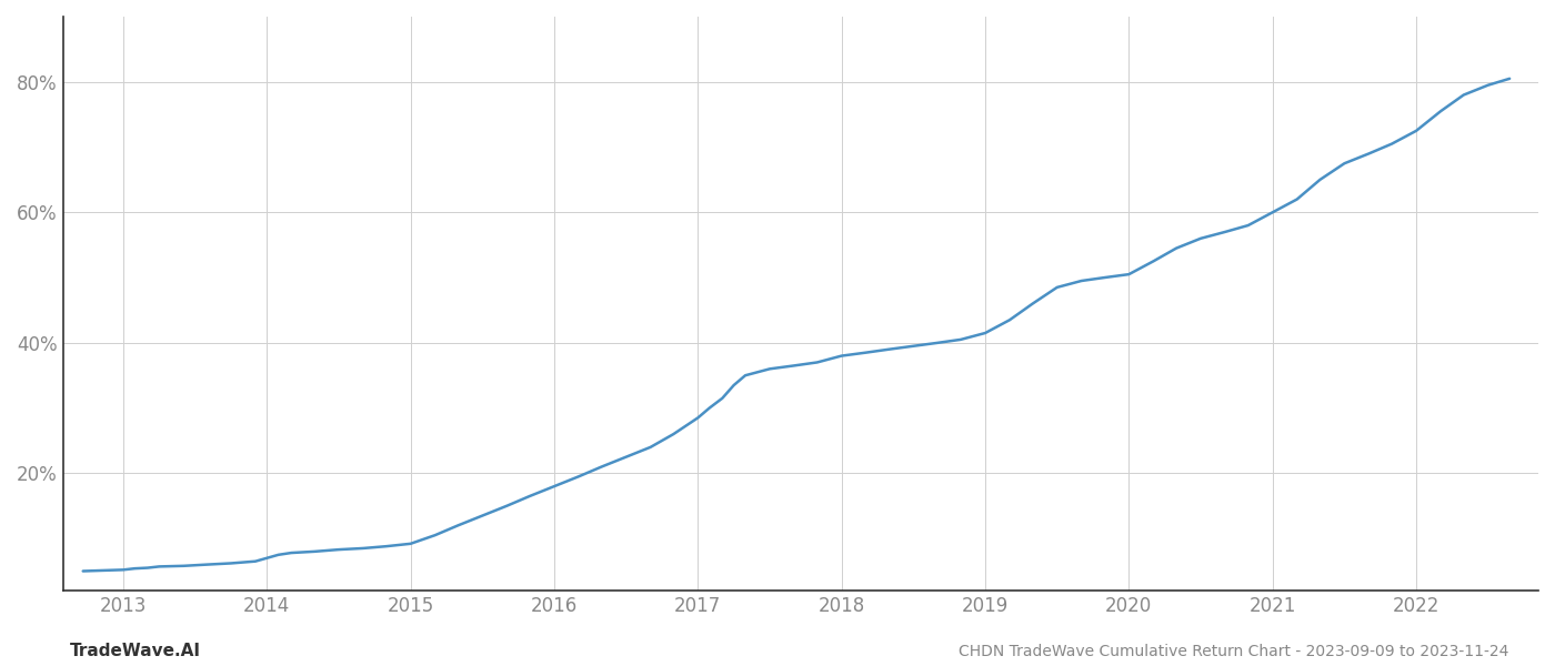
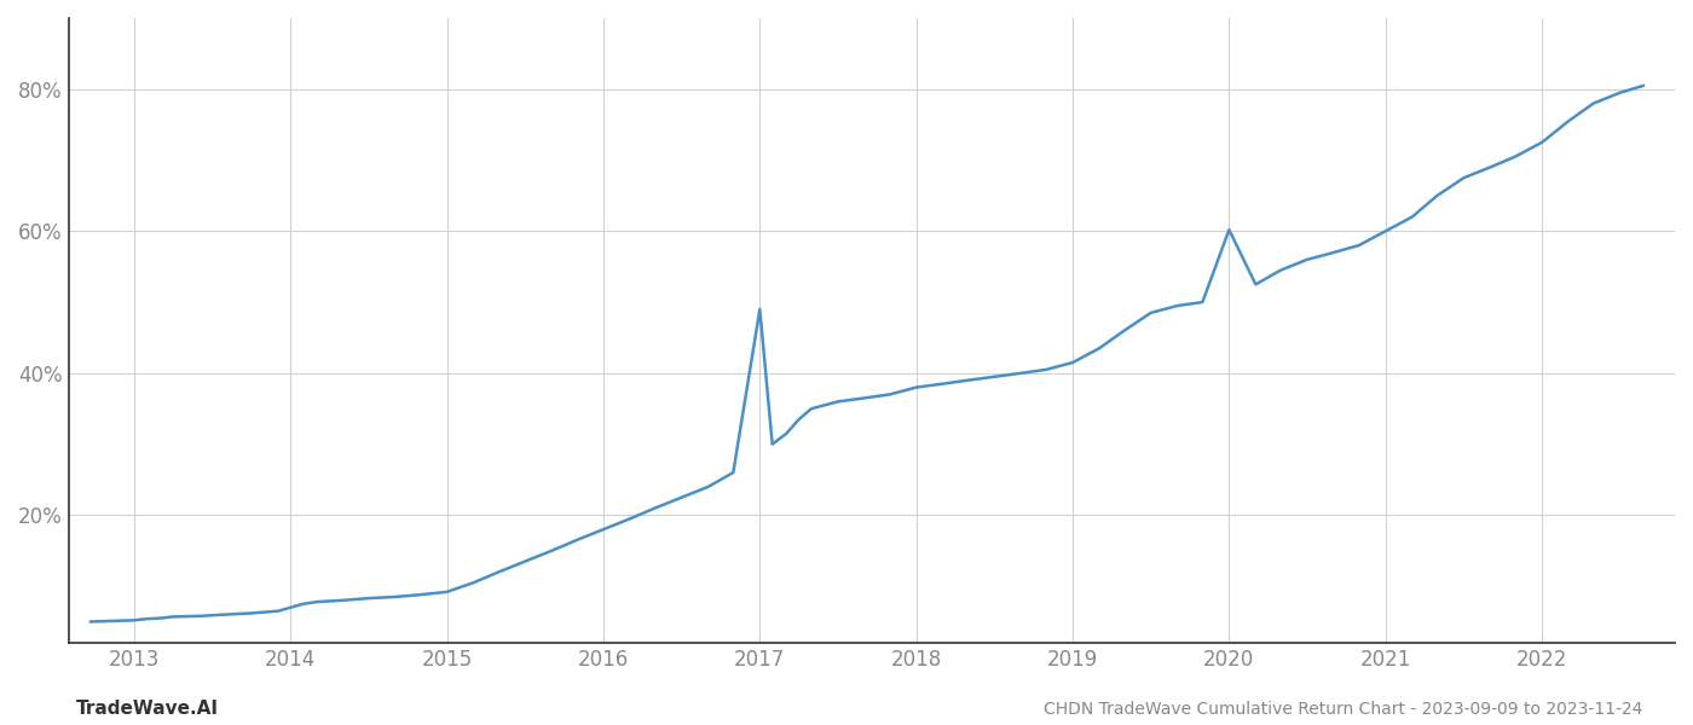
2017: 28.5% -> 49.0%
2020: 50.5% -> 60.2%
